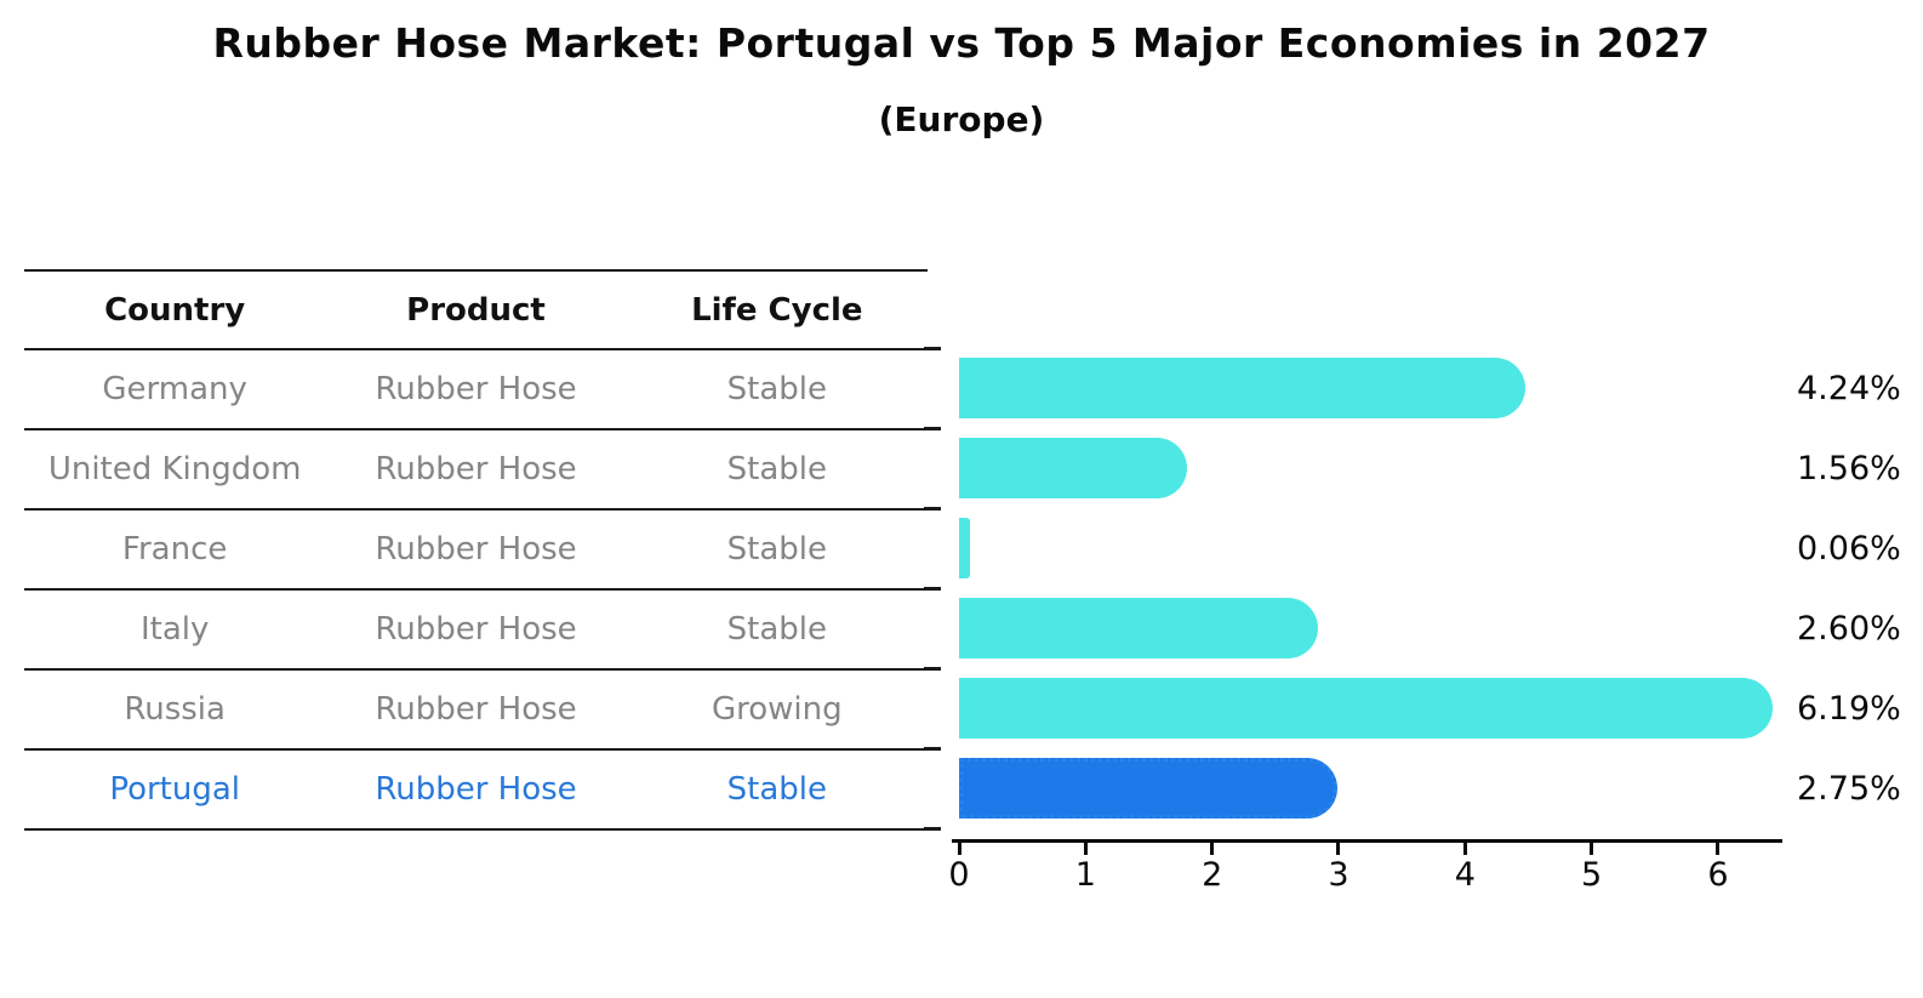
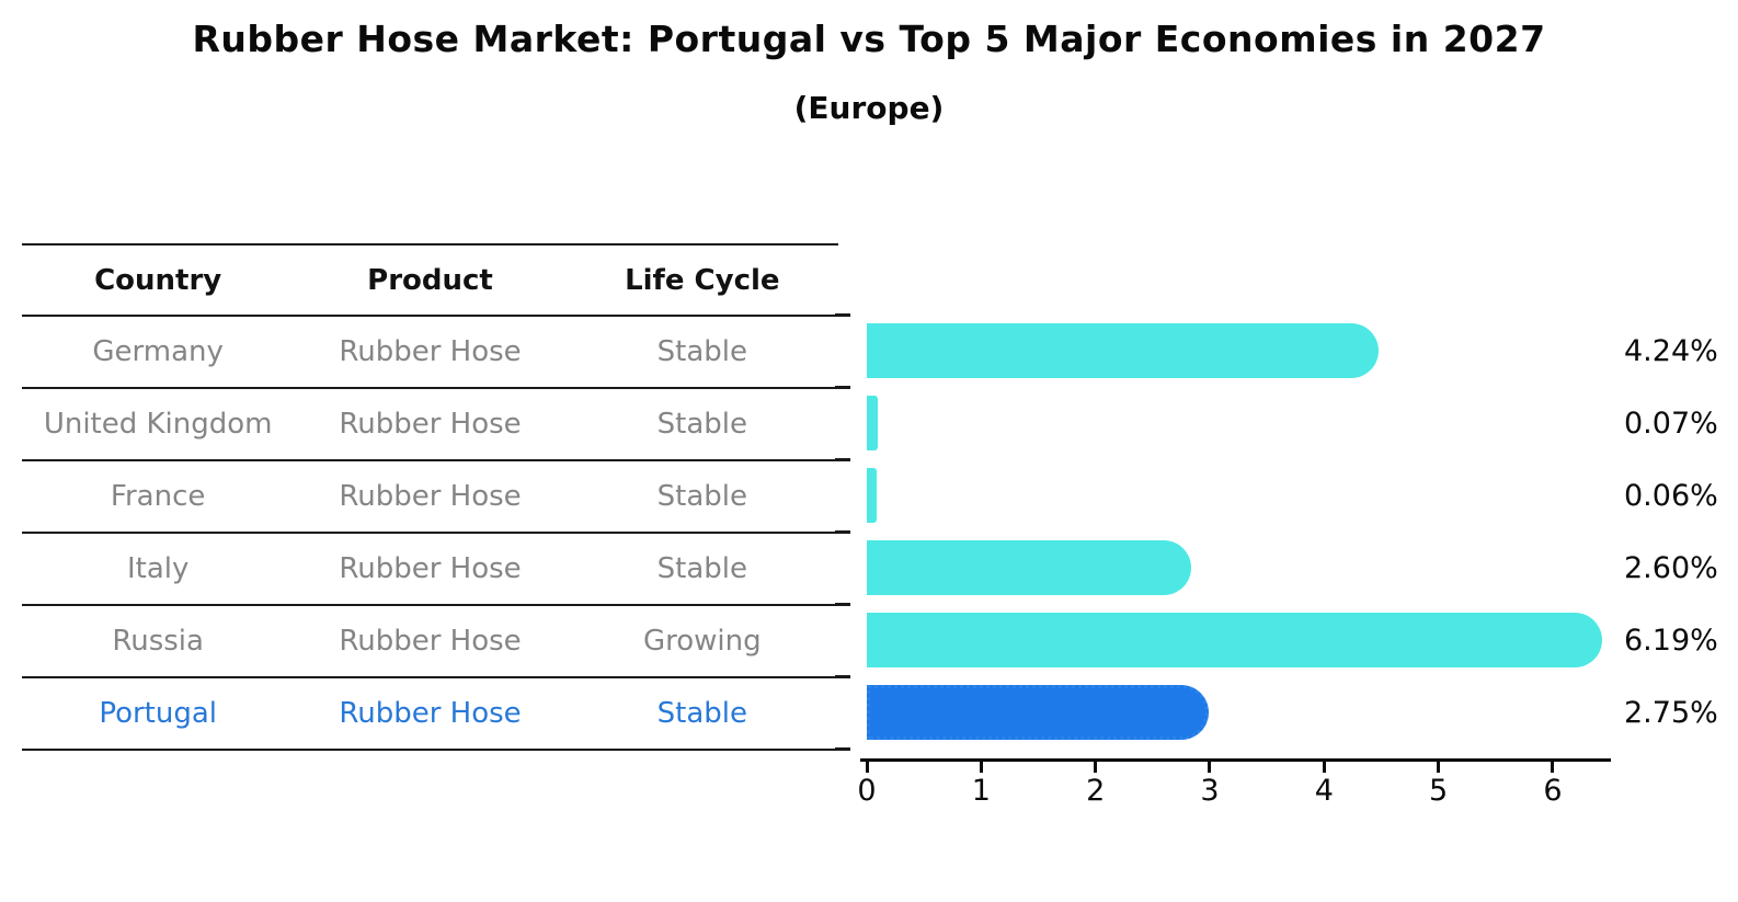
United Kingdom: 1.56% -> 0.07%
